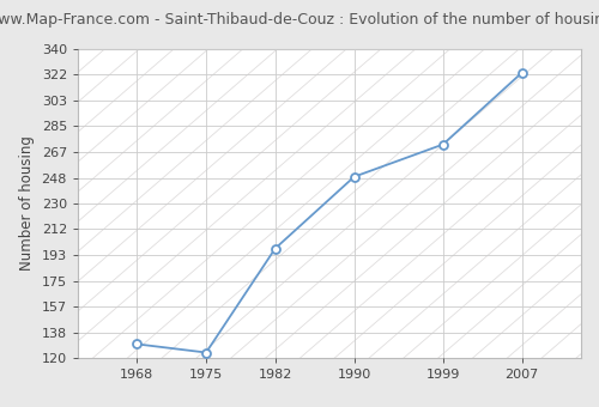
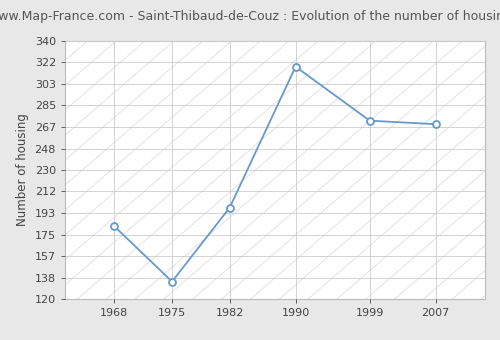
1968: 130 -> 182
1975: 124 -> 135
1990: 249 -> 318
2007: 323 -> 269
